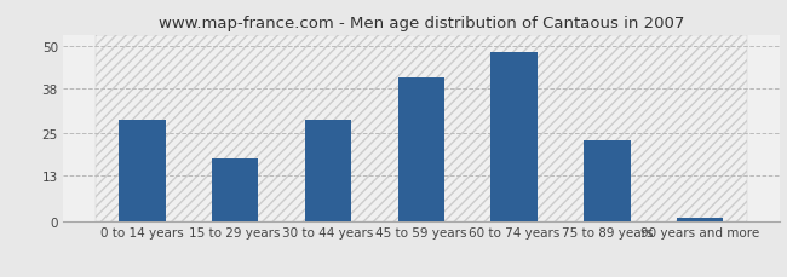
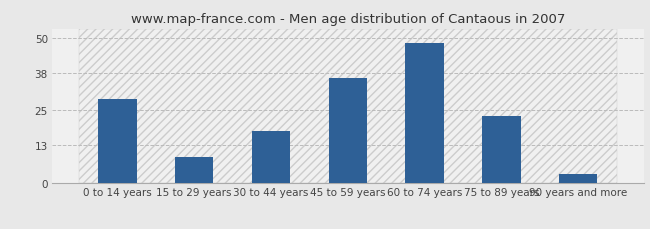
15 to 29 years: 18 -> 9
30 to 44 years: 29 -> 18
45 to 59 years: 41 -> 36
90 years and more: 1 -> 3
